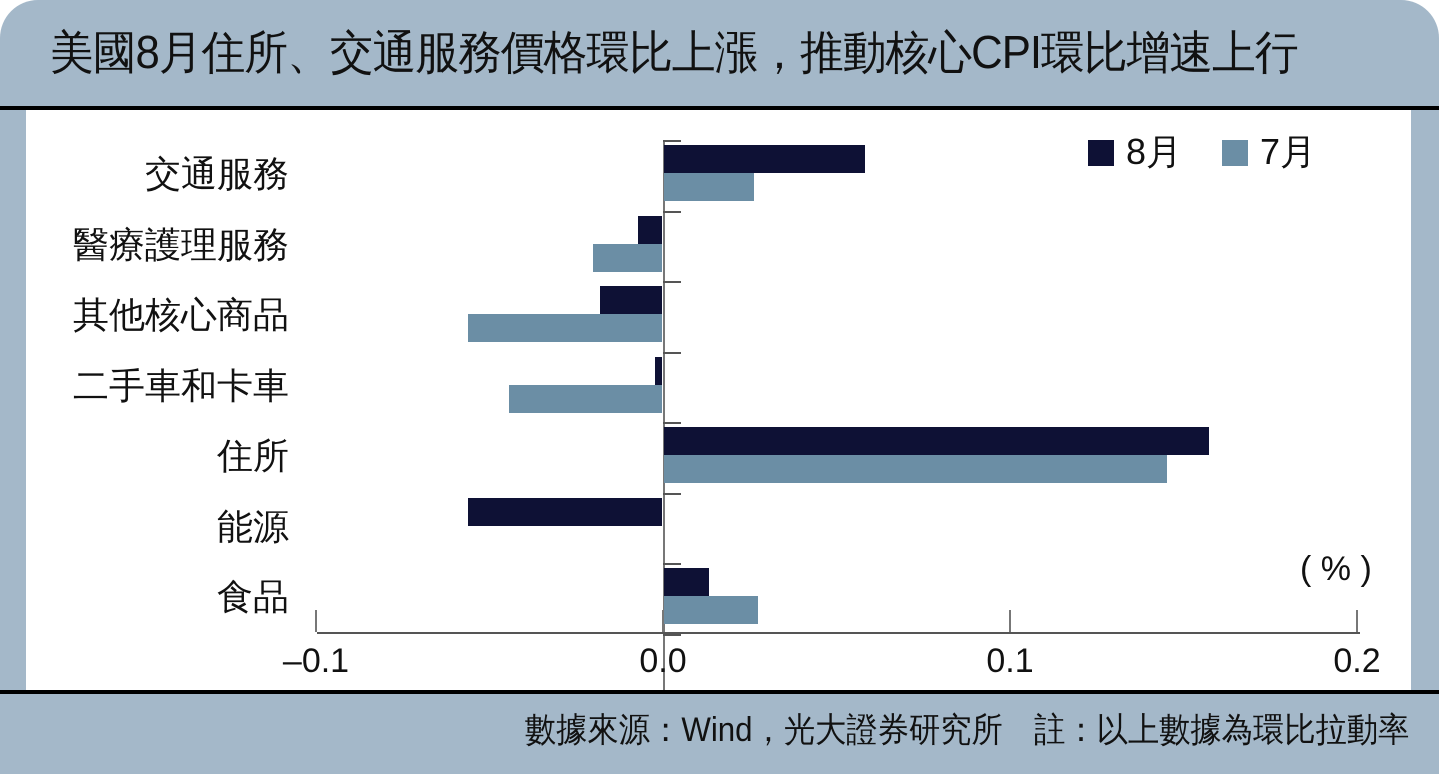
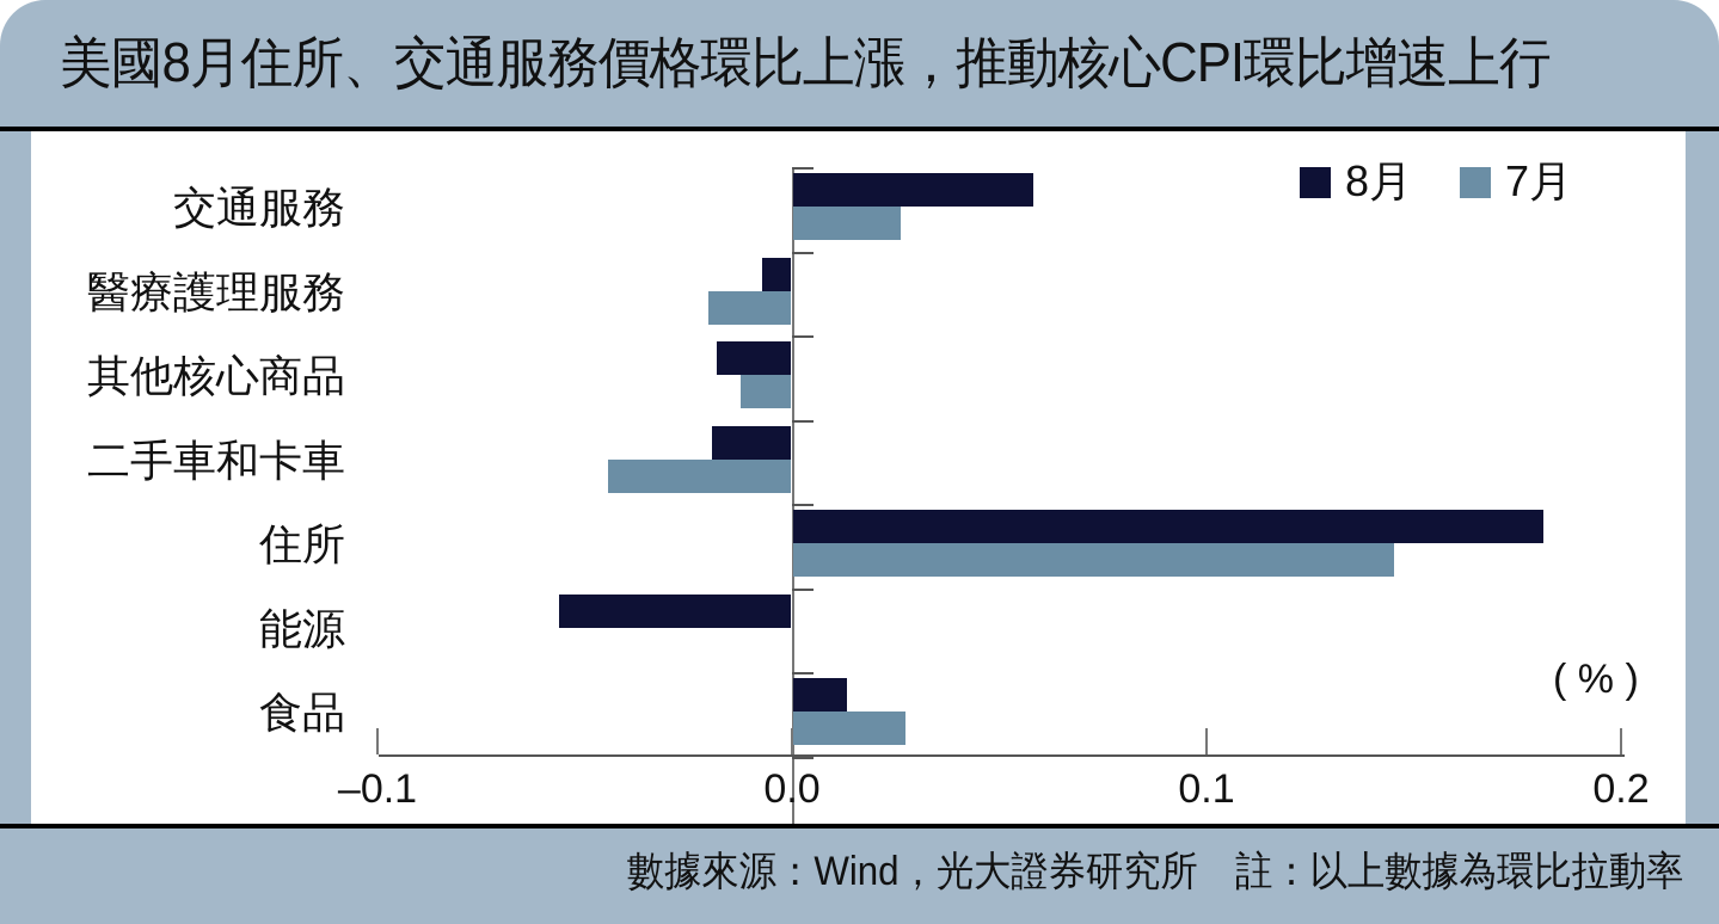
7月/其他核心商品: -0.056 -> -0.012
8月/二手車和卡車: -0.002 -> -0.019
8月/住所: 0.157 -> 0.181
